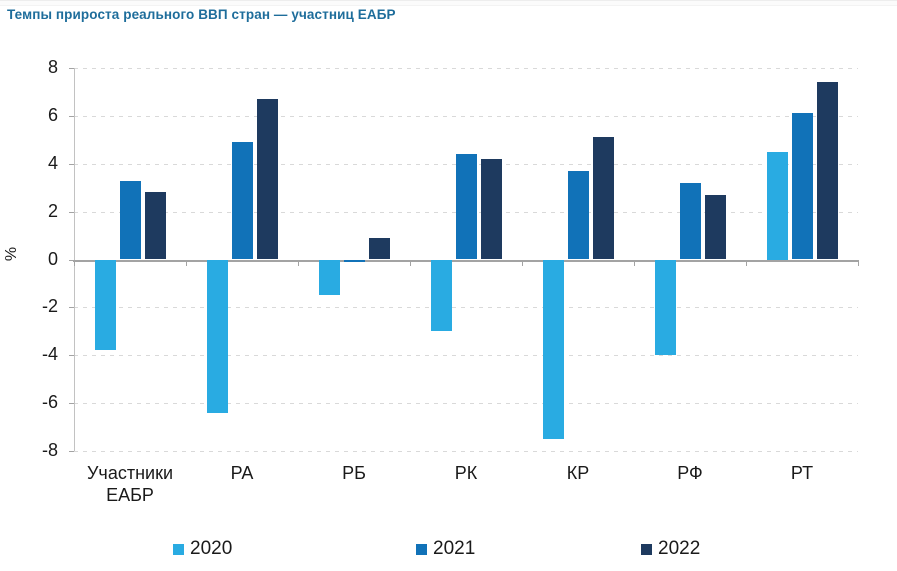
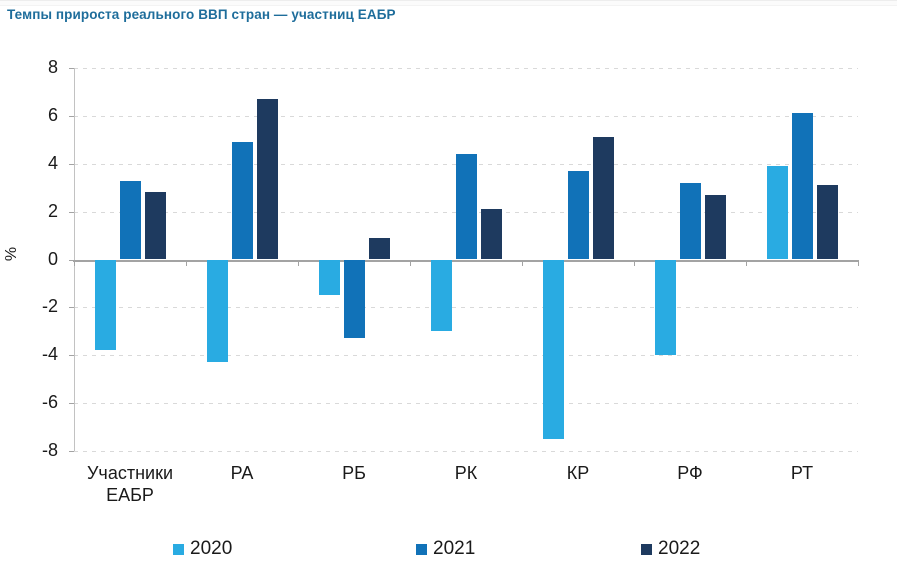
2020/РА: -6.4 -> -4.3
2021/РБ: -0.1 -> -3.3
2022/РК: 4.2 -> 2.1
2020/РТ: 4.5 -> 3.9
2022/РТ: 7.4 -> 3.1
